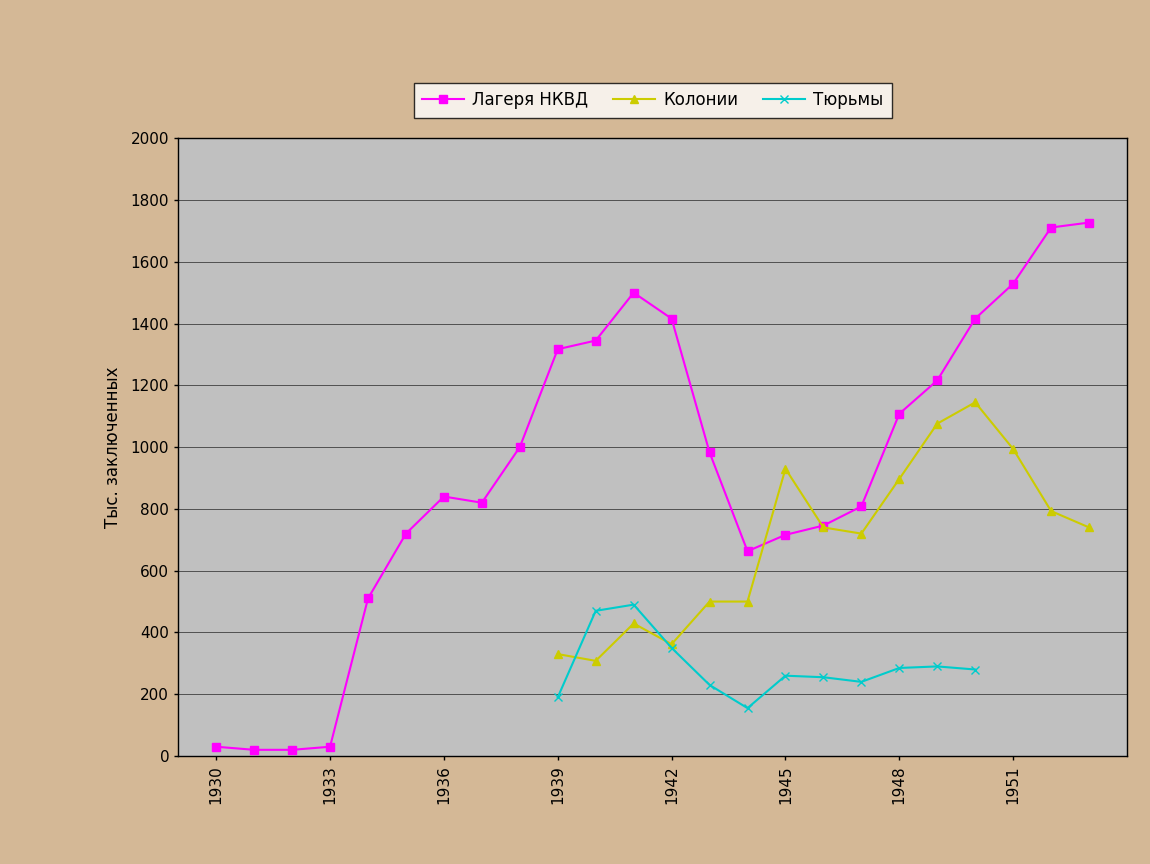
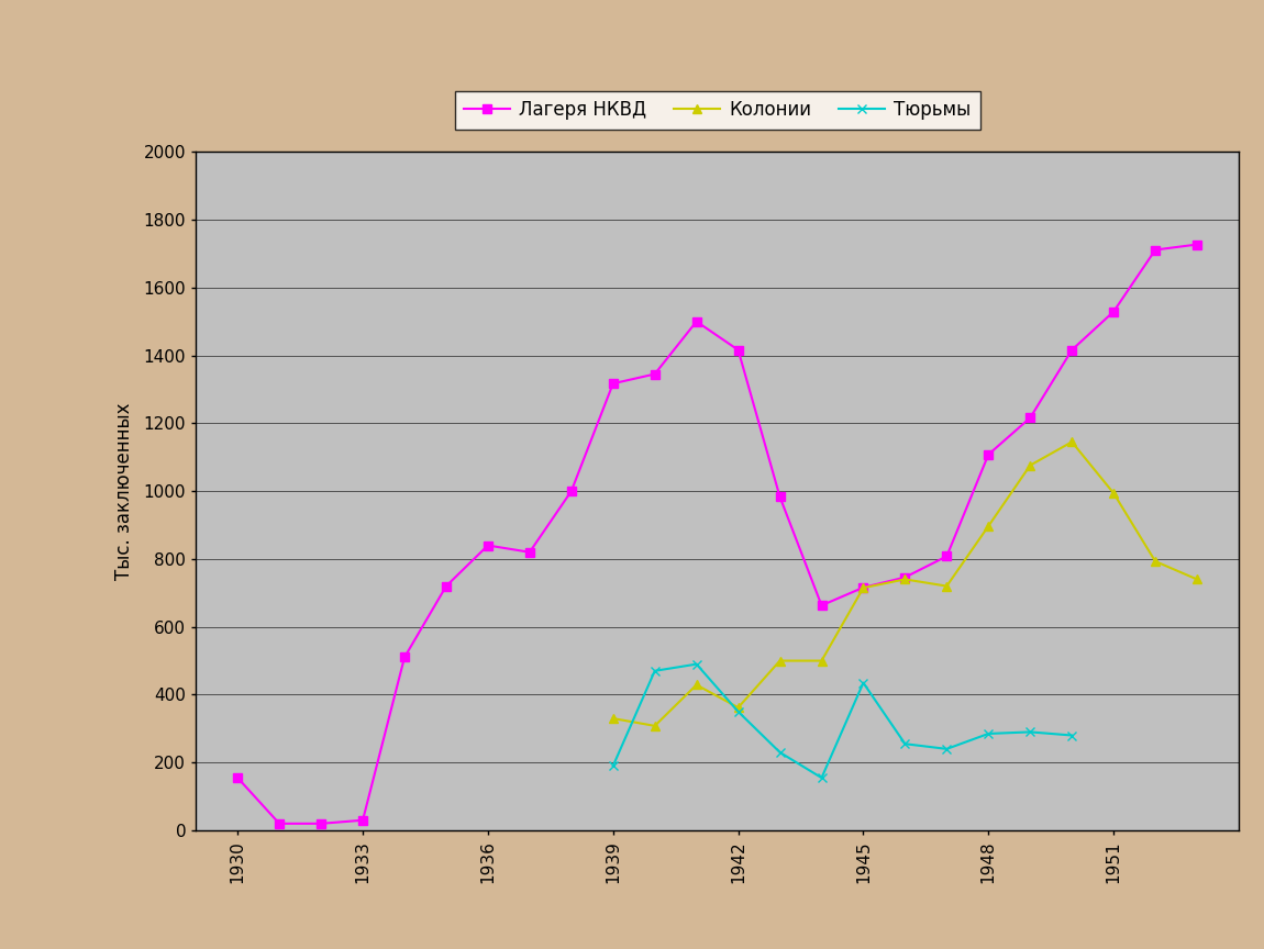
Лагеря НКВД/1930: 30 -> 155
Колонии/1945: 930 -> 715
Тюрьмы/1945: 260 -> 435
